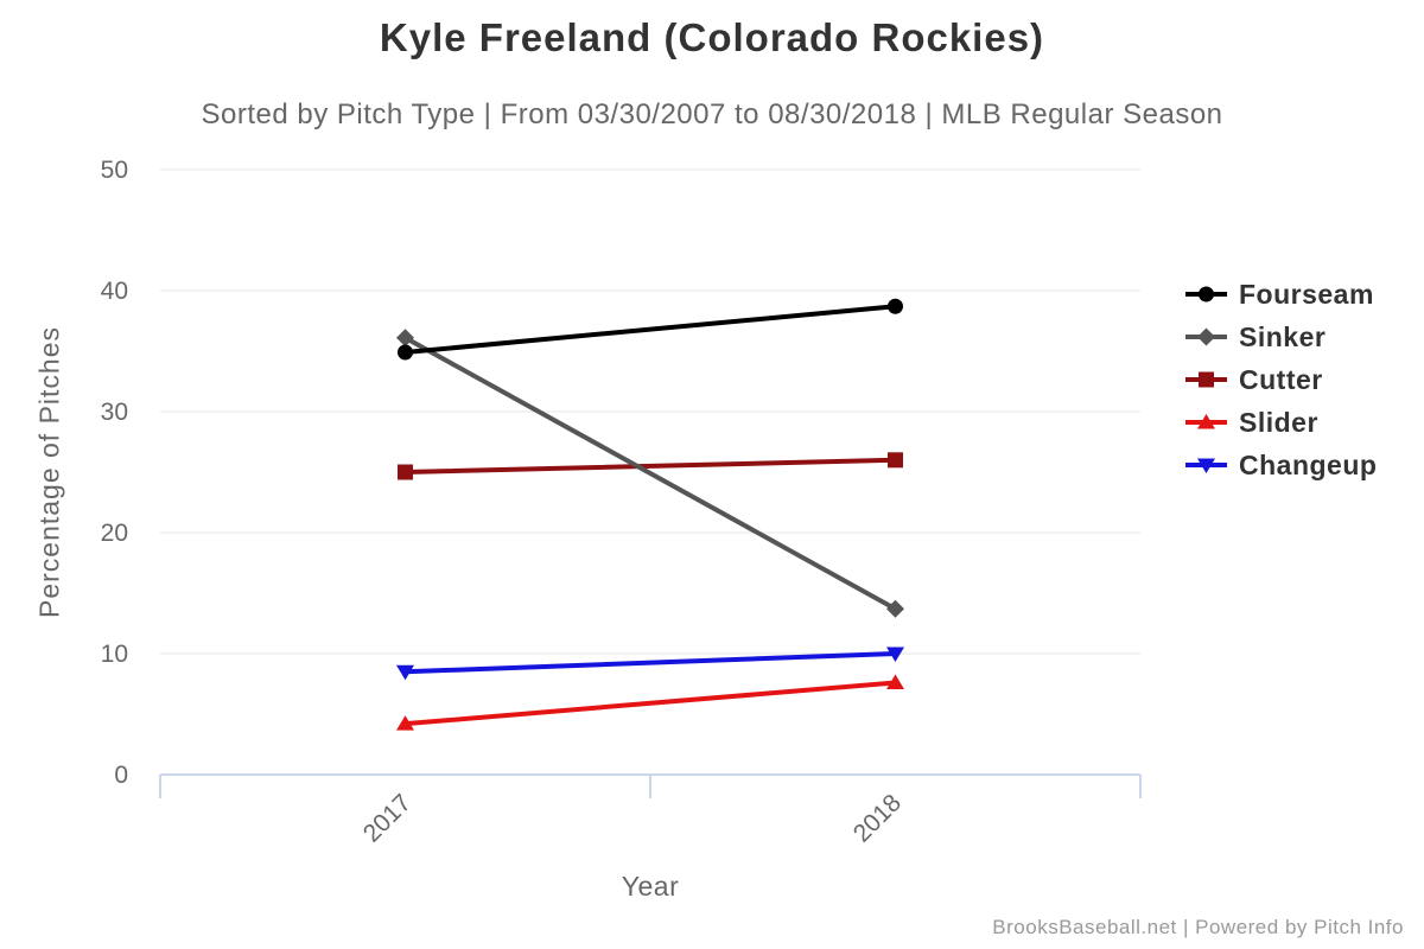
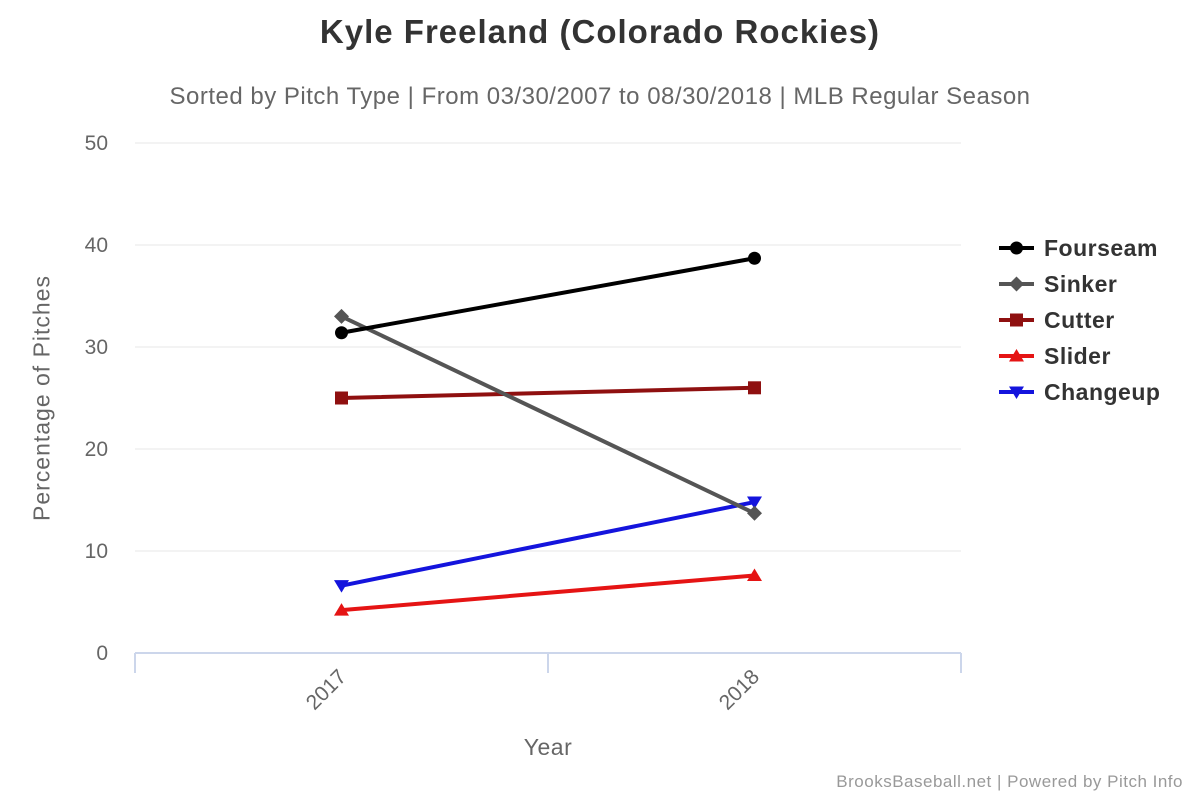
Fourseam/2017: 34.9 -> 31.4
Sinker/2017: 36.1 -> 33.0
Changeup/2017: 8.5 -> 6.6
Changeup/2018: 10.0 -> 14.8
